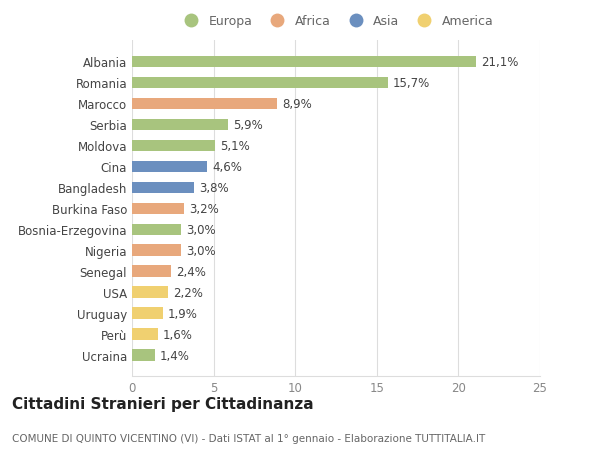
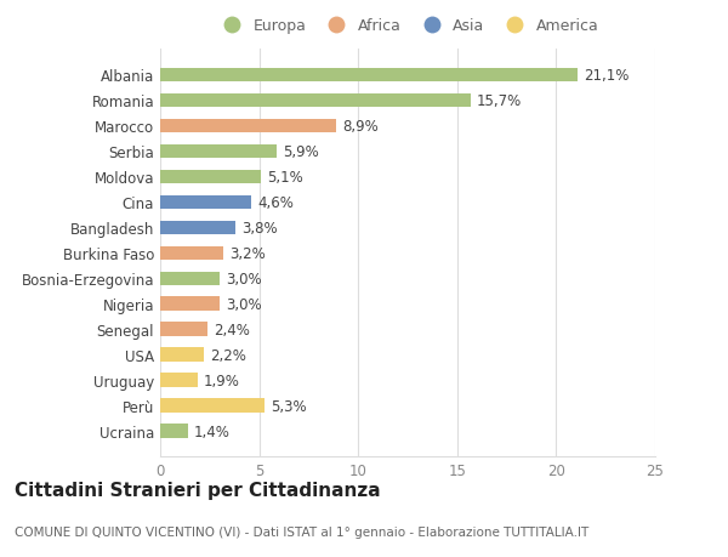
Perù: 1,6% -> 5,3%
